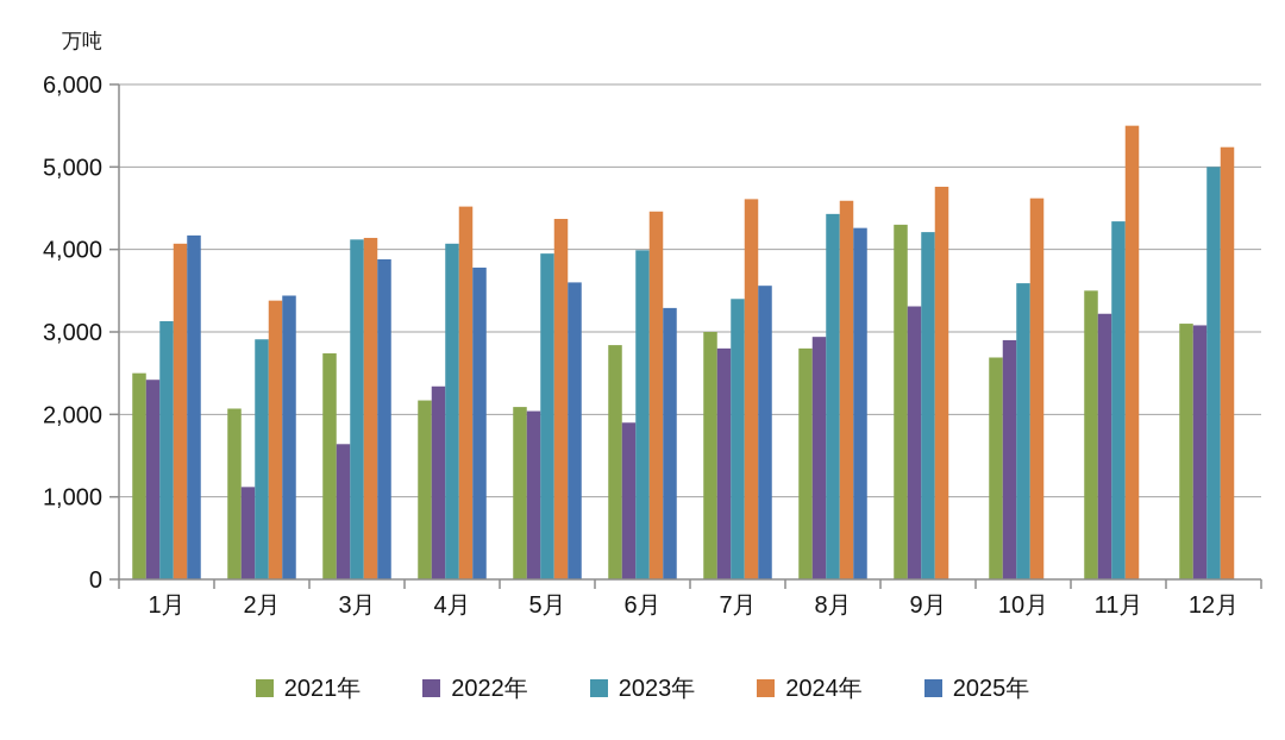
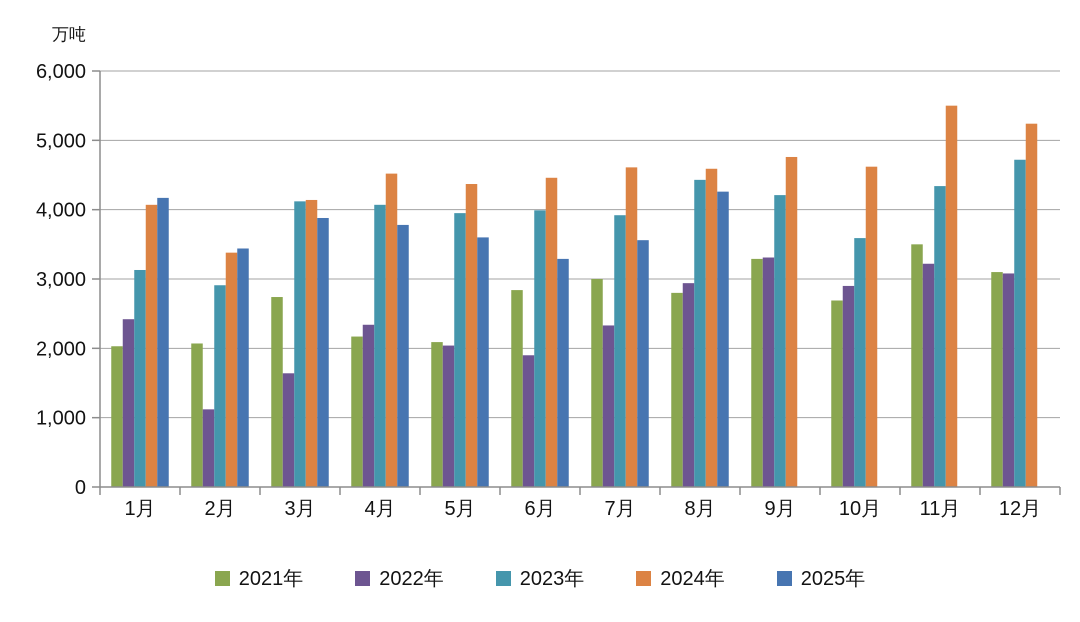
2021年/1月: 2500 -> 2000
2022年/7月: 2800 -> 2300
2023年/7月: 3400 -> 3900
2021年/9月: 4300 -> 3300
2023年/12月: 5000 -> 4700
